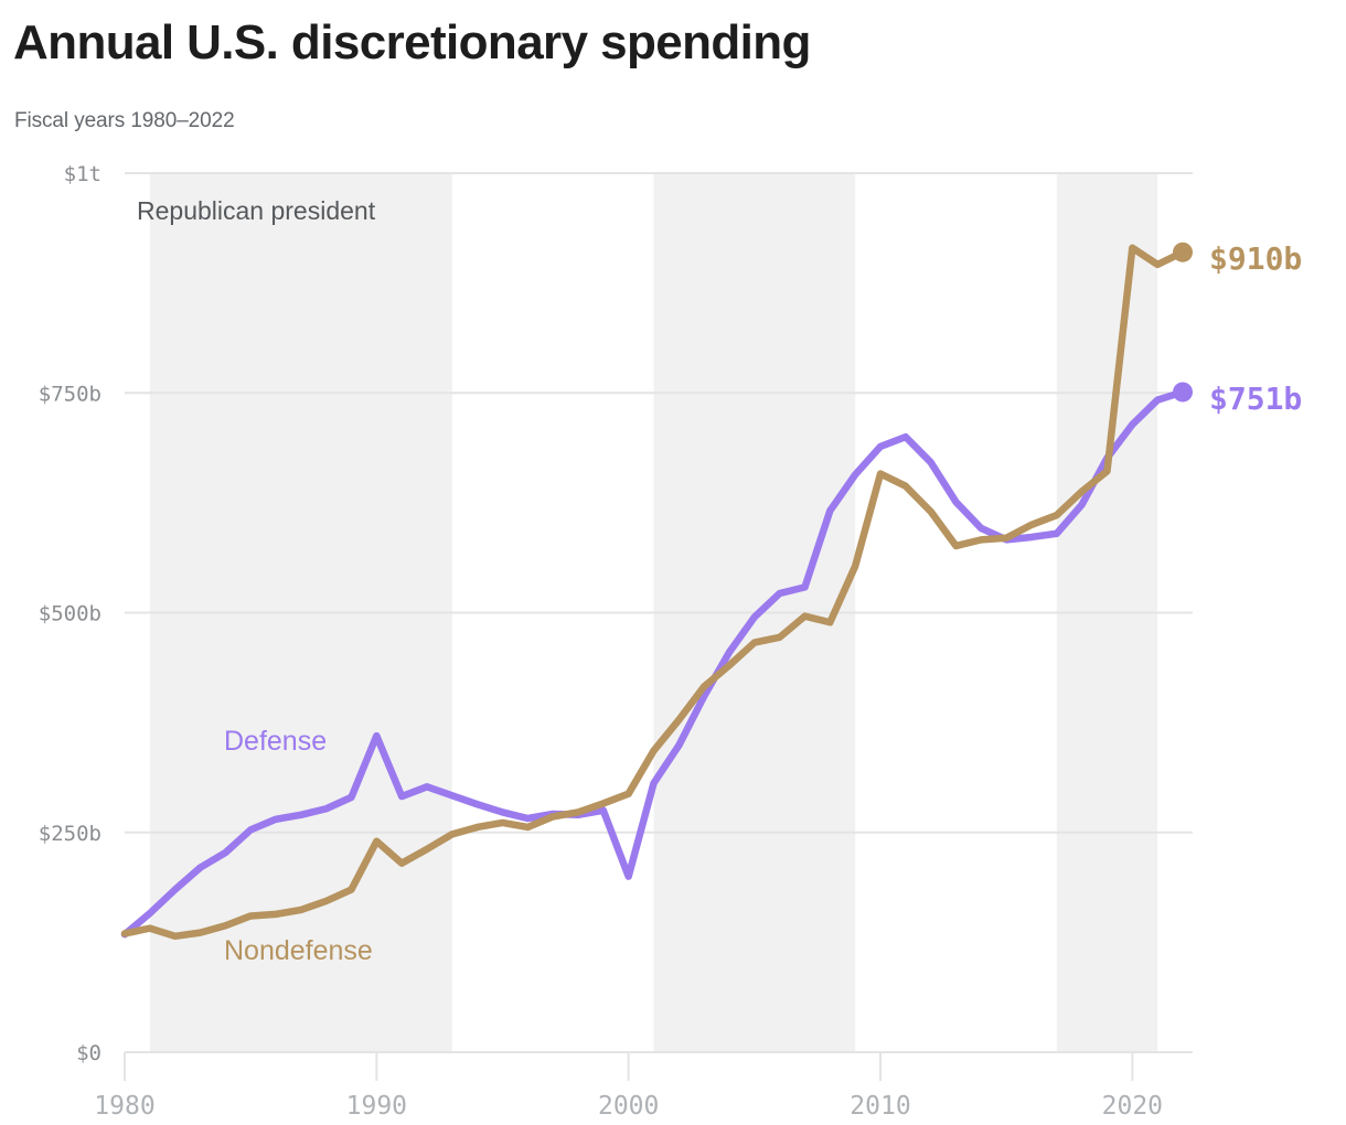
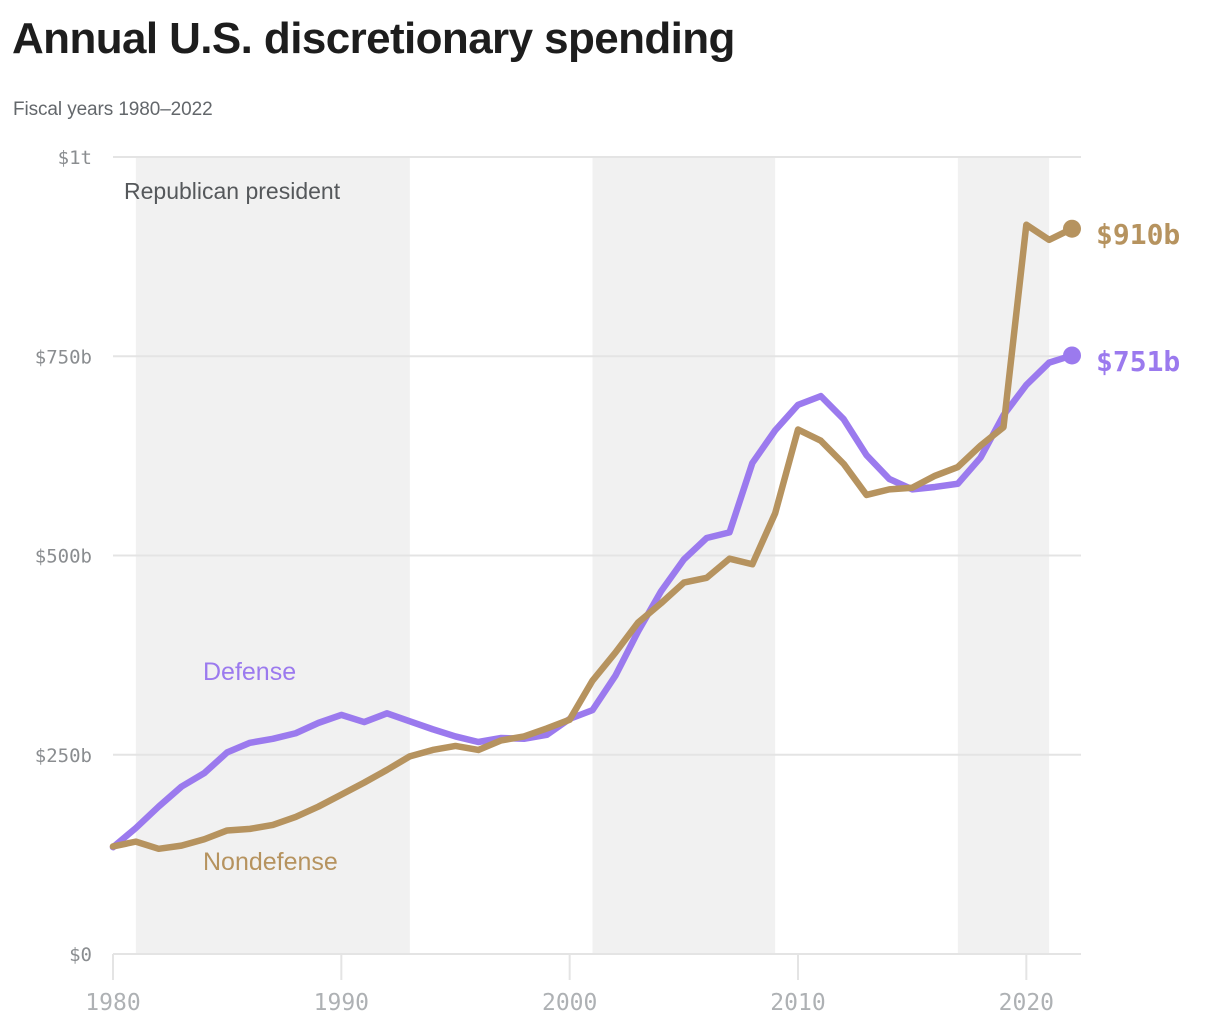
Defense/1990: $360b -> $300b
Nondefense/1990: $240b -> $200b
Defense/2000: $200b -> $300b
